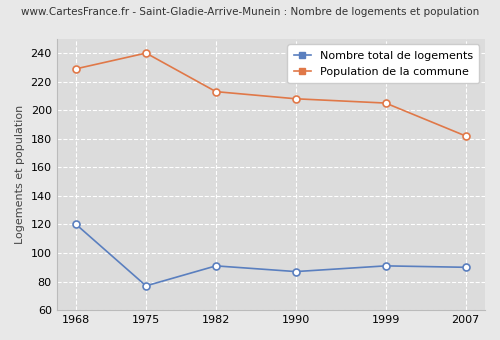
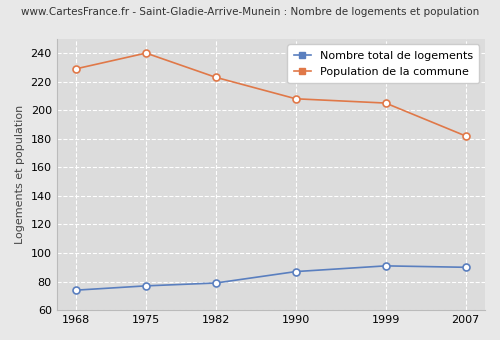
Nombre total de logements/1968: 120 -> 74
Nombre total de logements/1982: 91 -> 79
Population de la commune/1982: 213 -> 223
